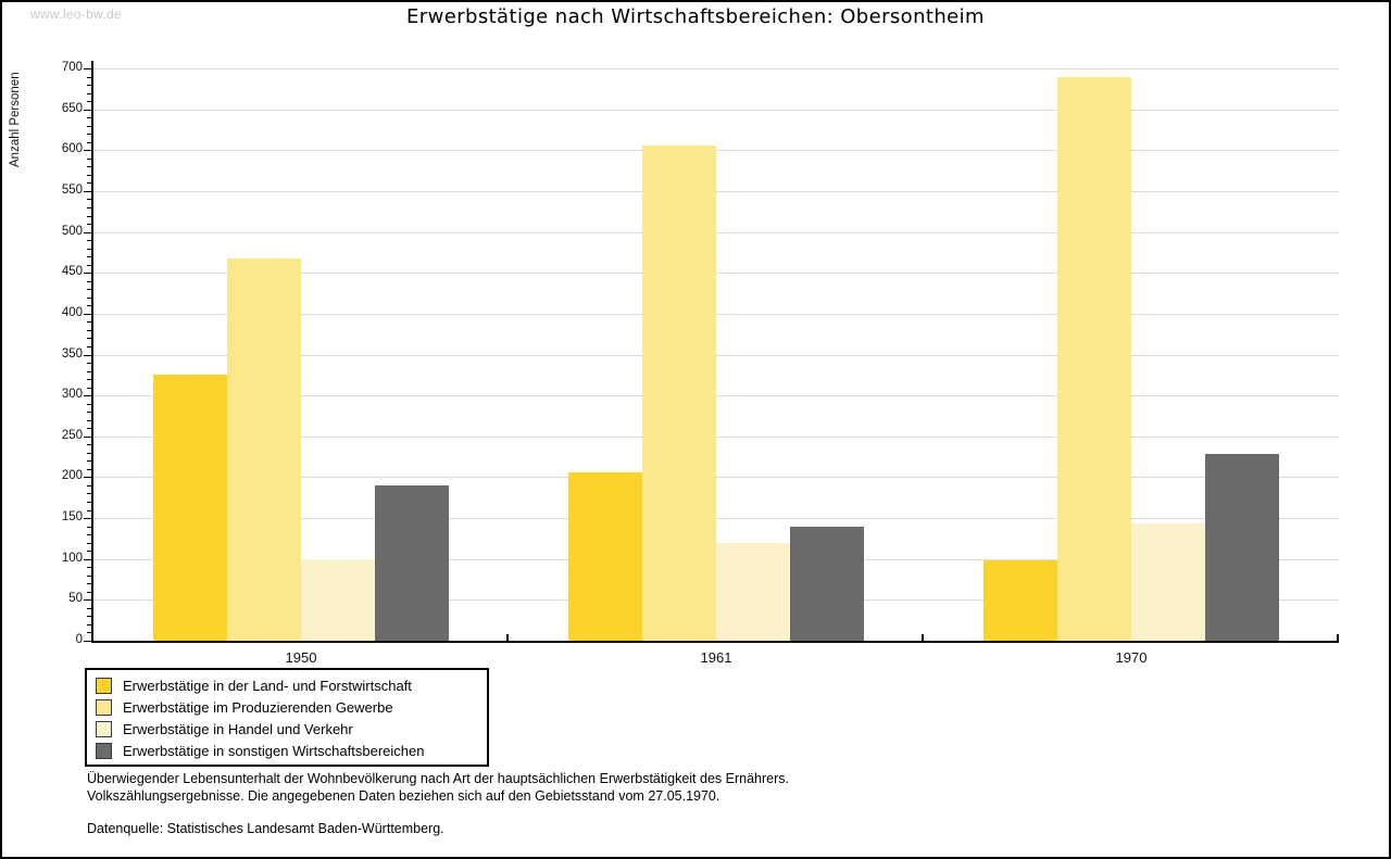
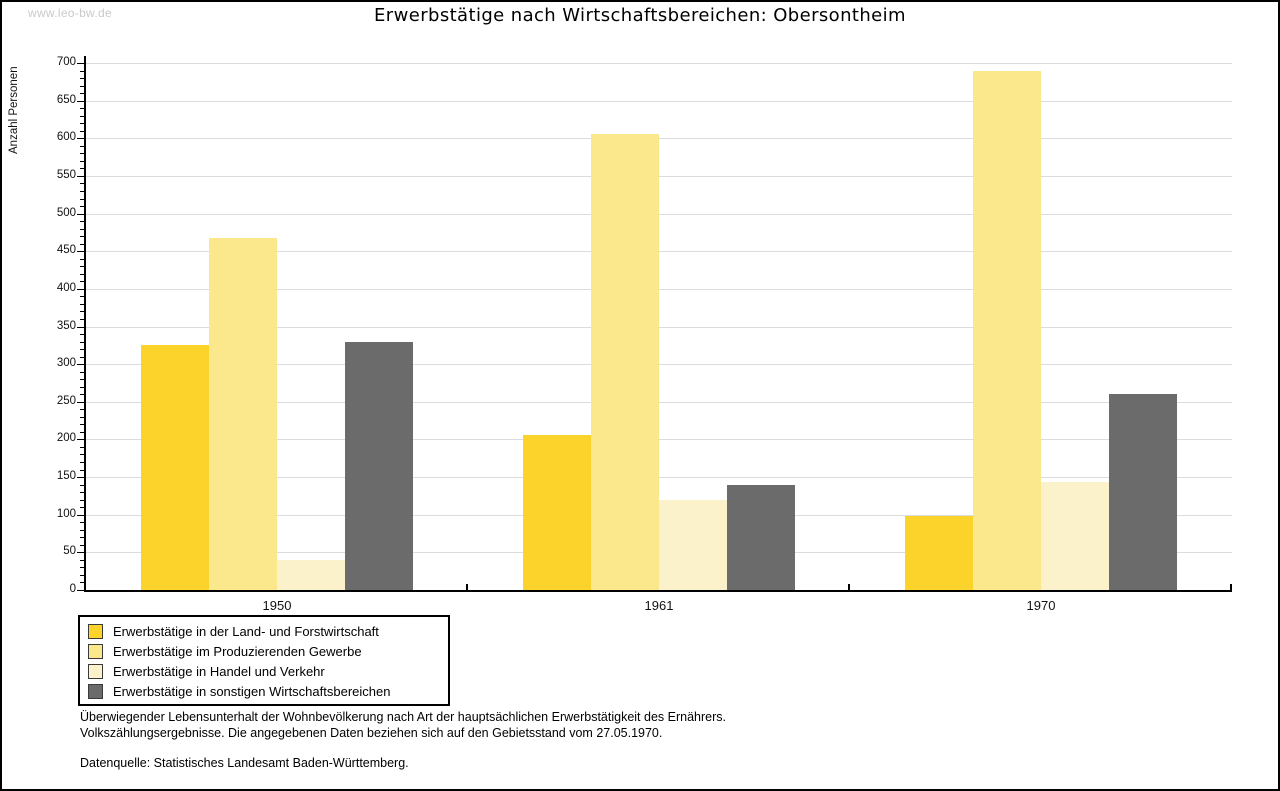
Erwerbstätige in Handel und Verkehr/1950: 100 -> 40
Erwerbstätige in sonstigen Wirtschaftsbereichen/1950: 190 -> 330
Erwerbstätige in sonstigen Wirtschaftsbereichen/1970: 230 -> 260
